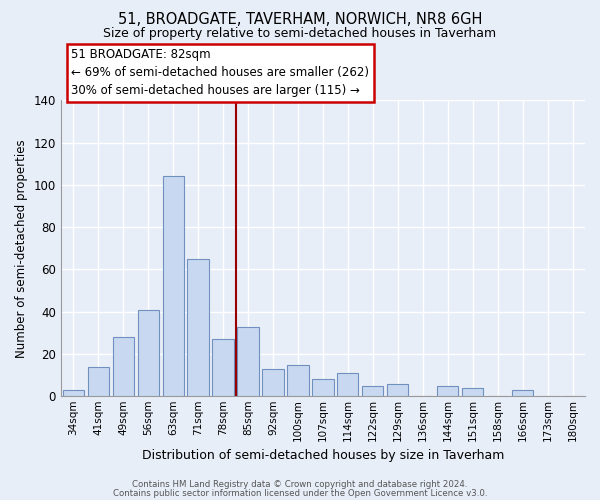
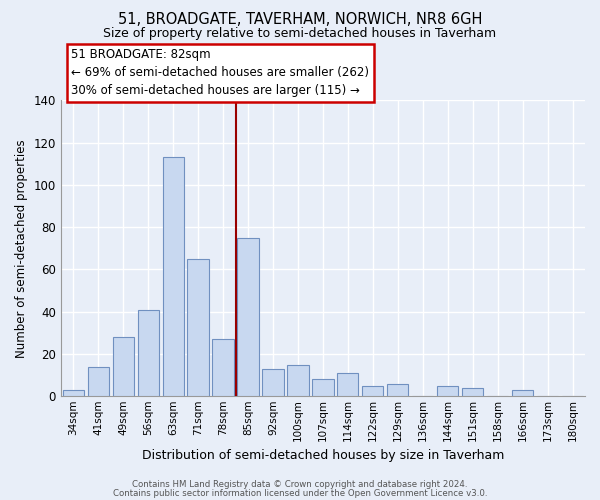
63sqm: 104 -> 113
85sqm: 33 -> 75
